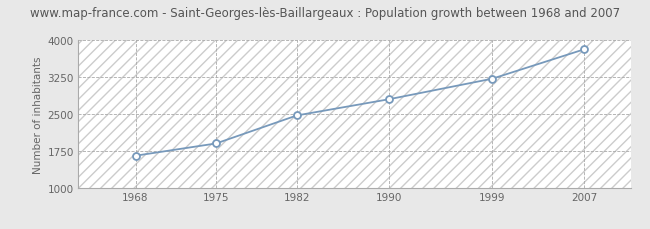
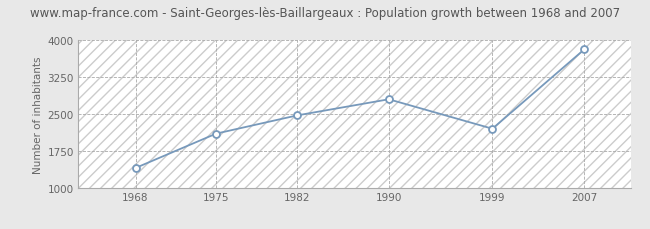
1968: 1650 -> 1400
1975: 1900 -> 2100
1999: 3220 -> 2200
